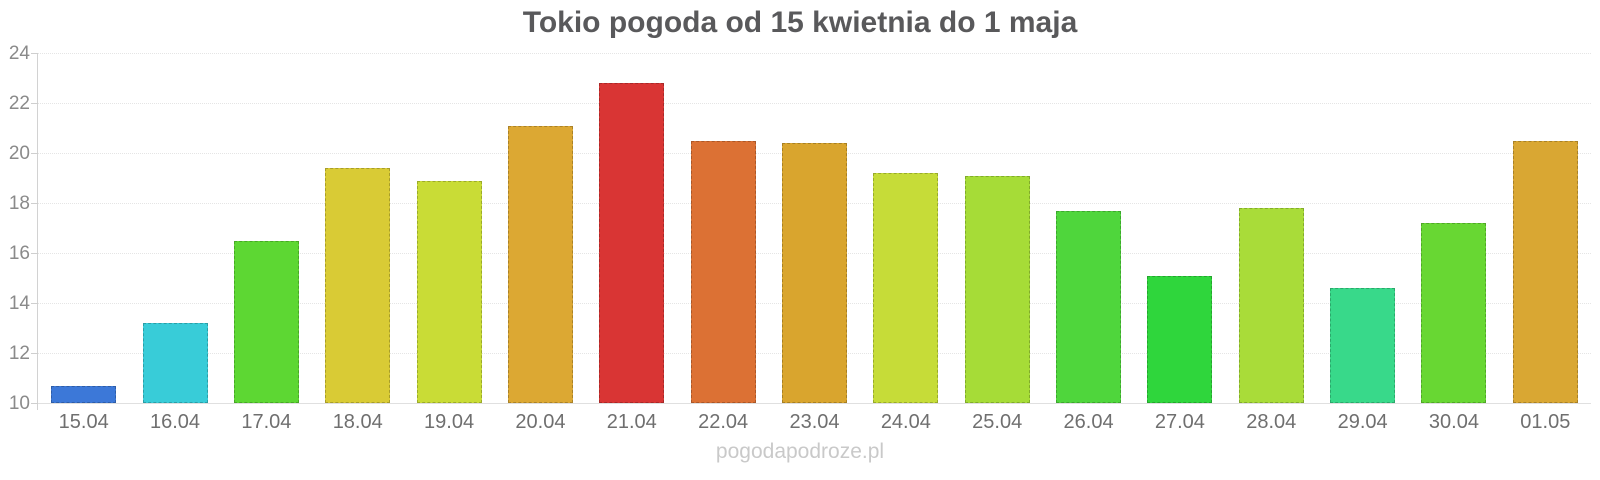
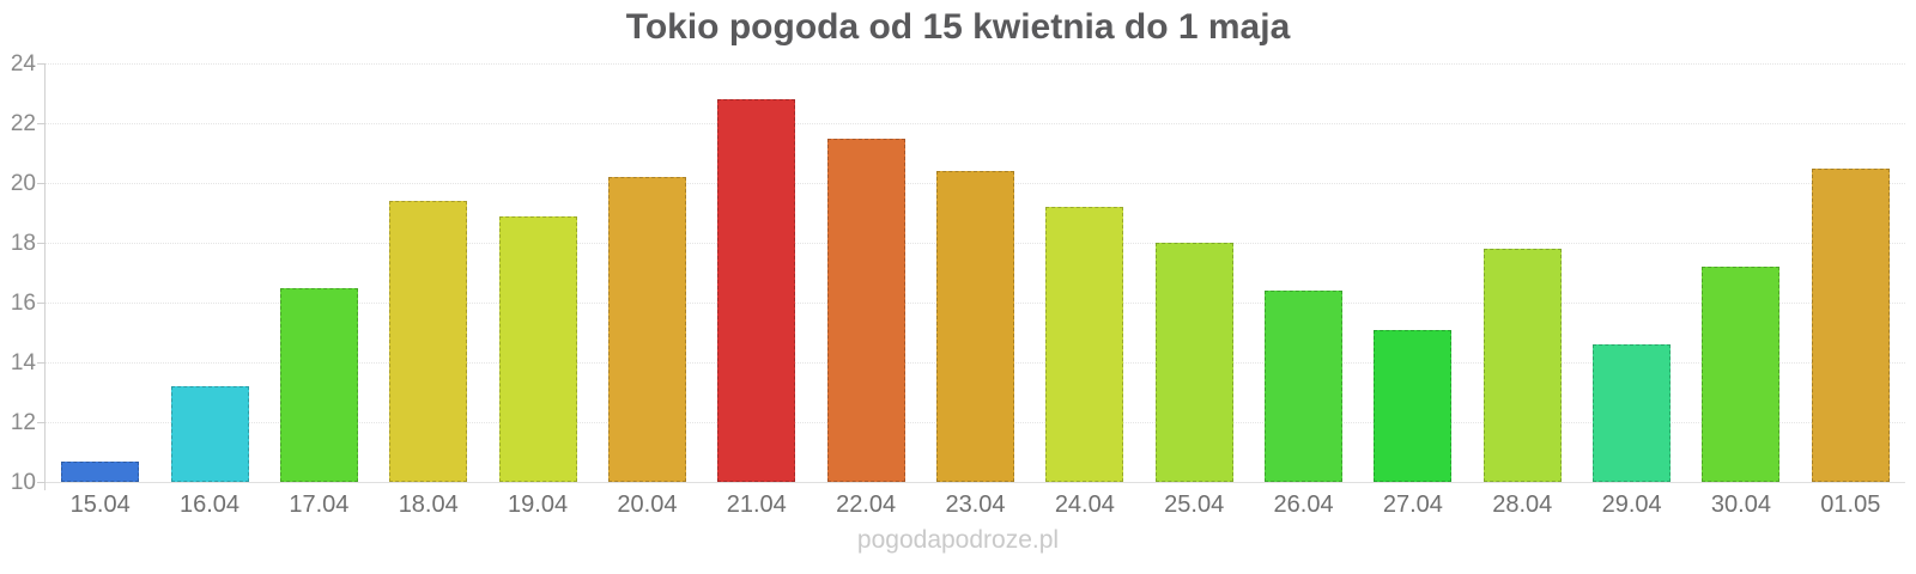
20.04: 21.1 -> 20.2
22.04: 20.5 -> 21.5
25.04: 19.1 -> 18.0
26.04: 17.7 -> 16.4
